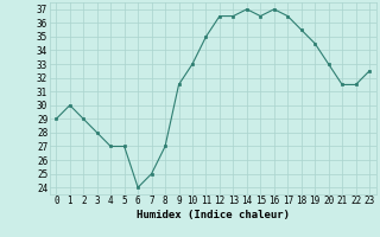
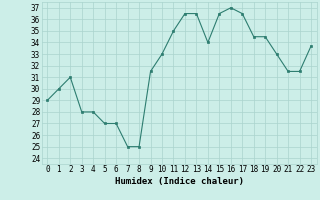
2: 29.0 -> 31.0
4: 27.0 -> 28.0
6: 24.0 -> 27.0
8: 27.0 -> 25.0
14: 37.0 -> 34.0
18: 35.5 -> 34.5
23: 32.5 -> 33.7
